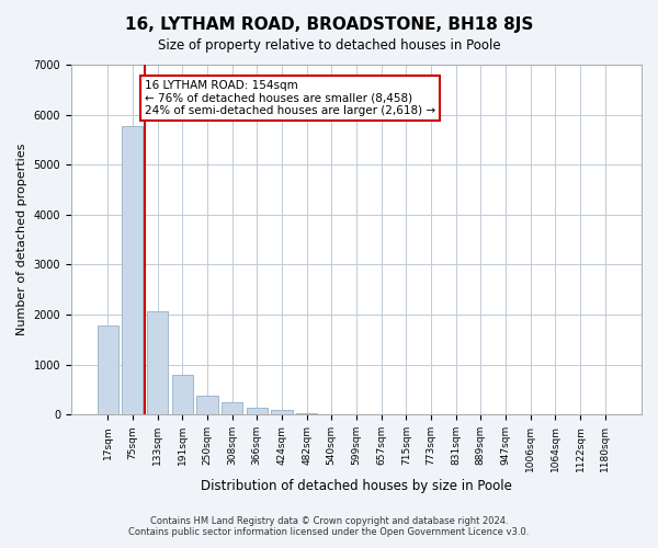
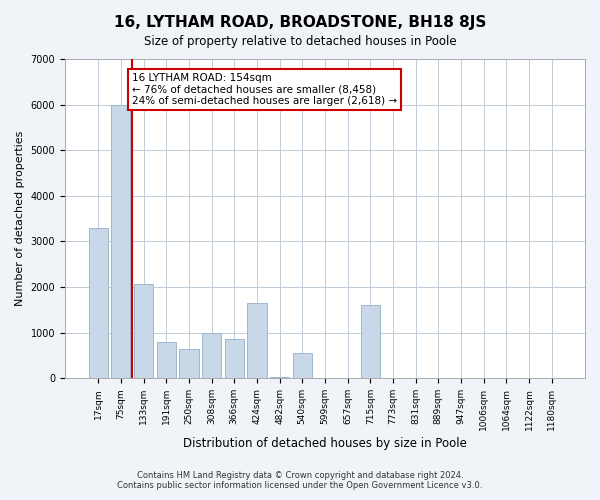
17sqm: 1780 -> 3300
75sqm: 5780 -> 6000
250sqm: 370 -> 650
308sqm: 240 -> 1000
366sqm: 130 -> 850
424sqm: 90 -> 1650
540sqm: 20 -> 550
715sqm: 0 -> 1600
